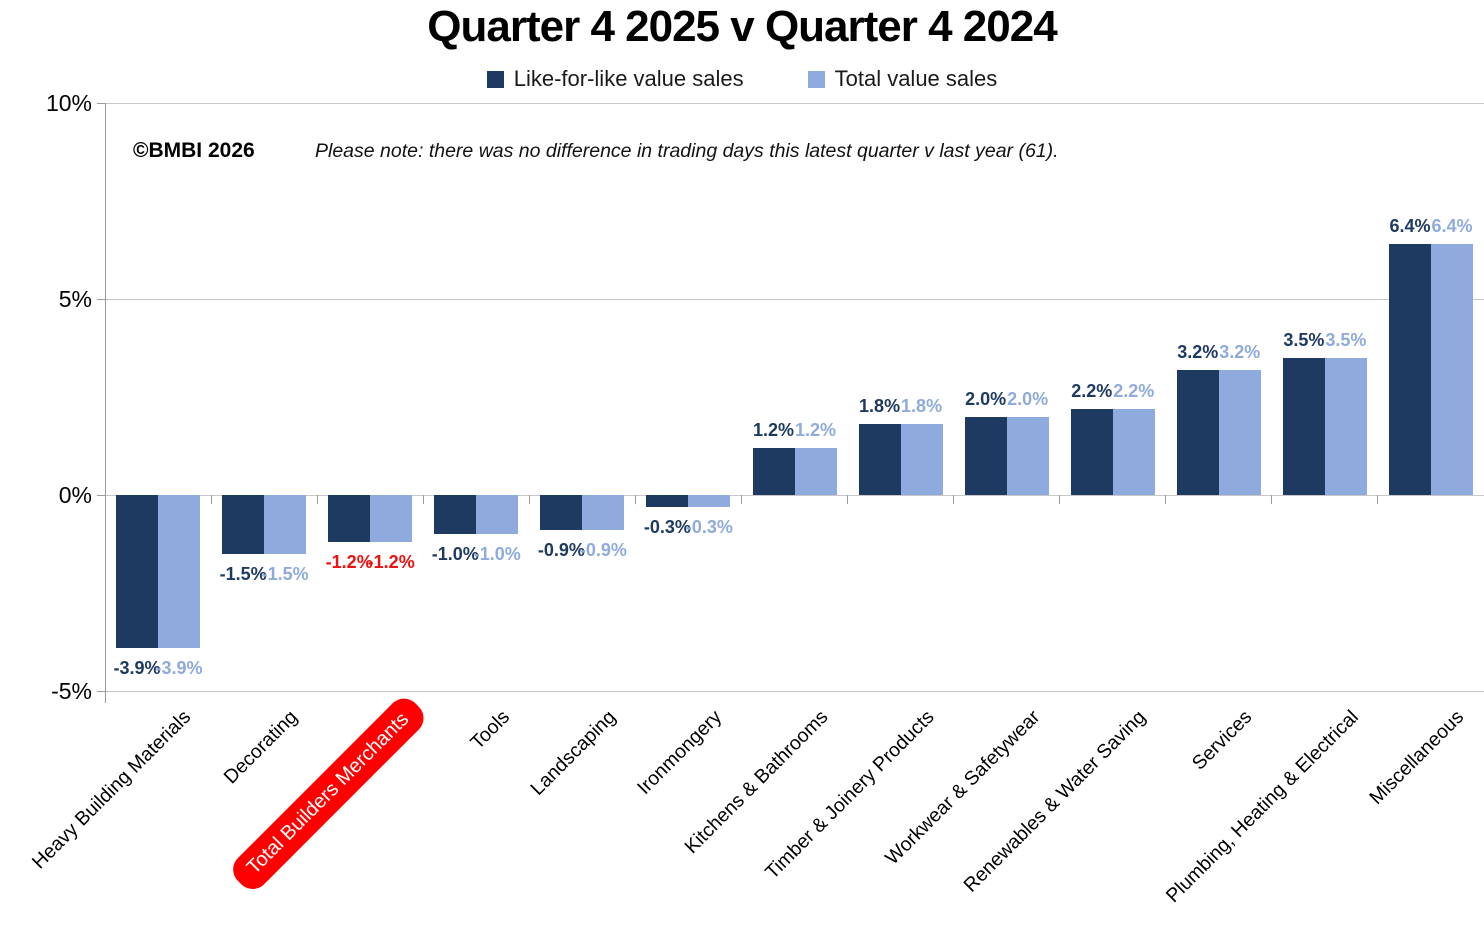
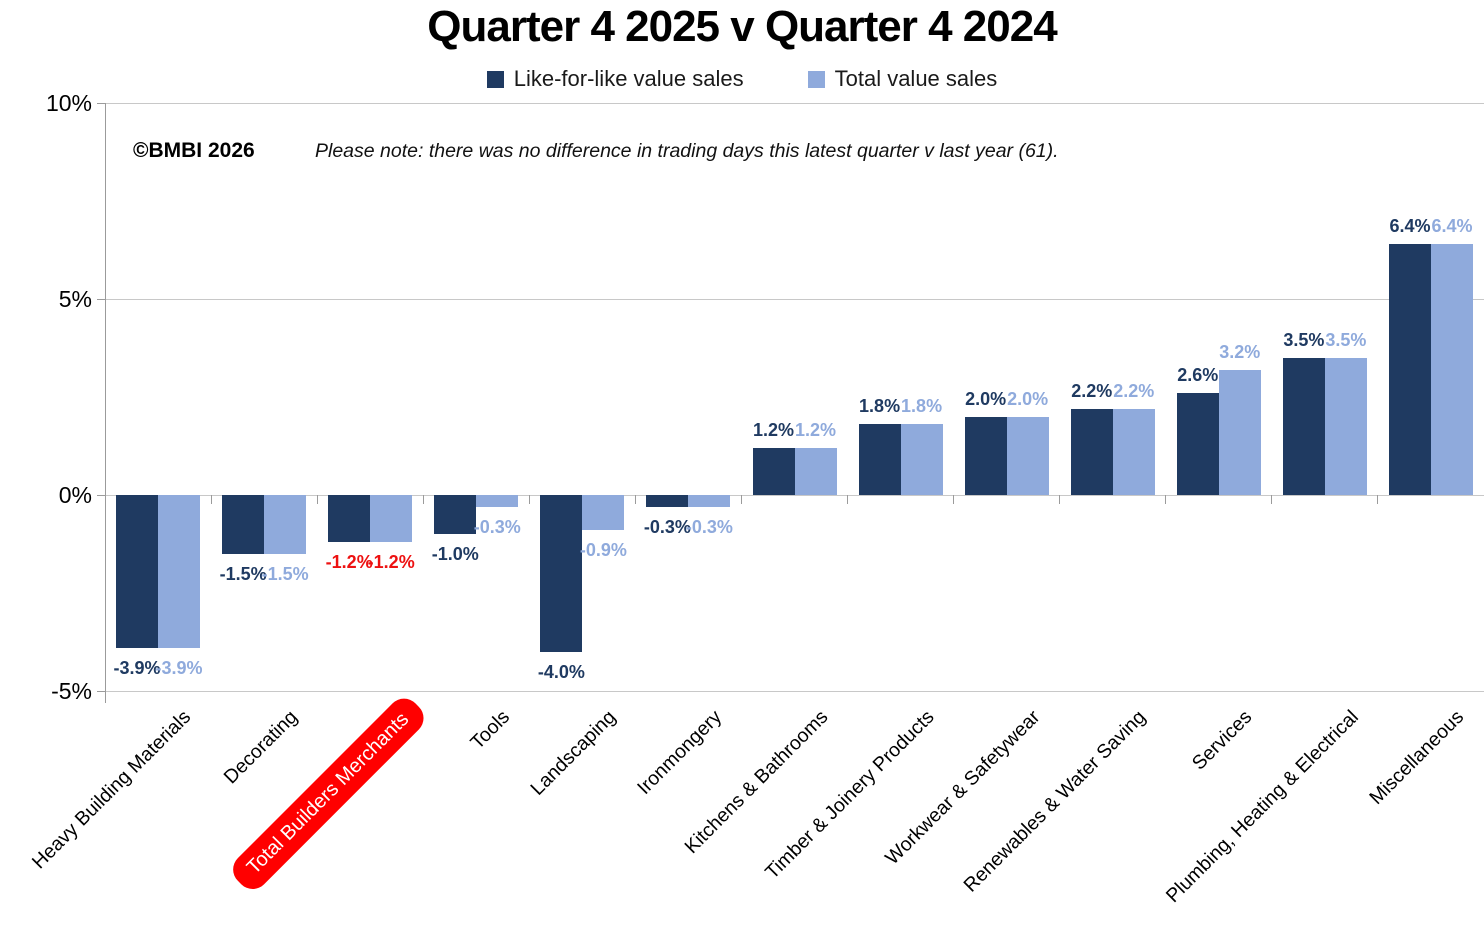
Total value sales/Tools: -1.0% -> -0.3%
Like-for-like value sales/Landscaping: -0.9% -> -4.0%
Like-for-like value sales/Services: 3.2% -> 2.6%
